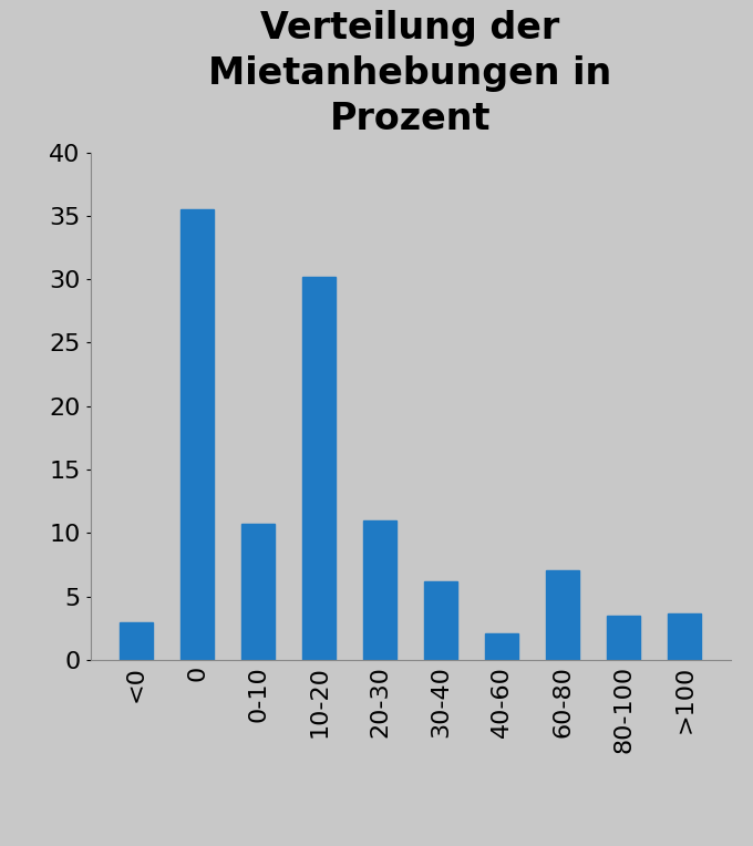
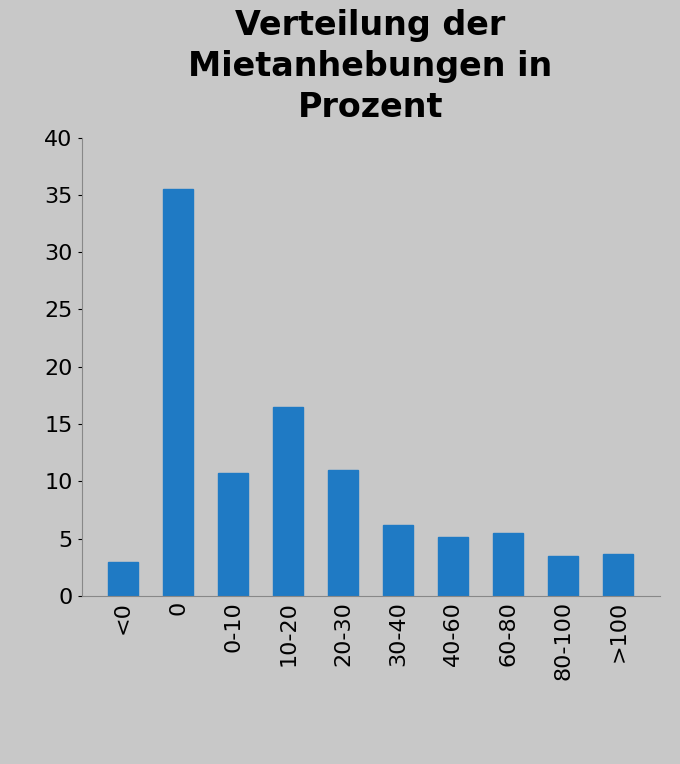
10-20: 30.2 -> 16.5
40-60: 2.1 -> 5.1
60-80: 7.1 -> 5.5
